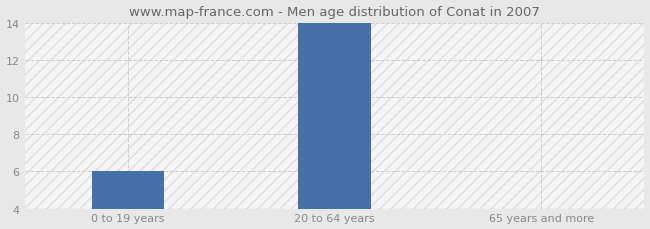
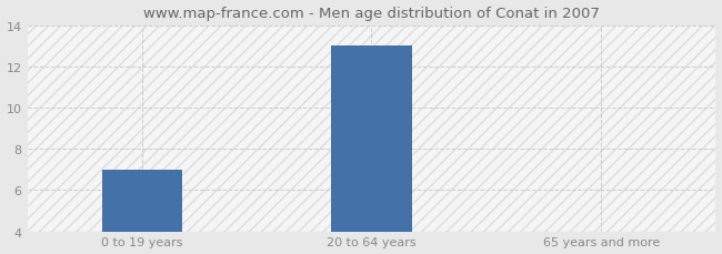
0 to 19 years: 6 -> 7
20 to 64 years: 14 -> 13
